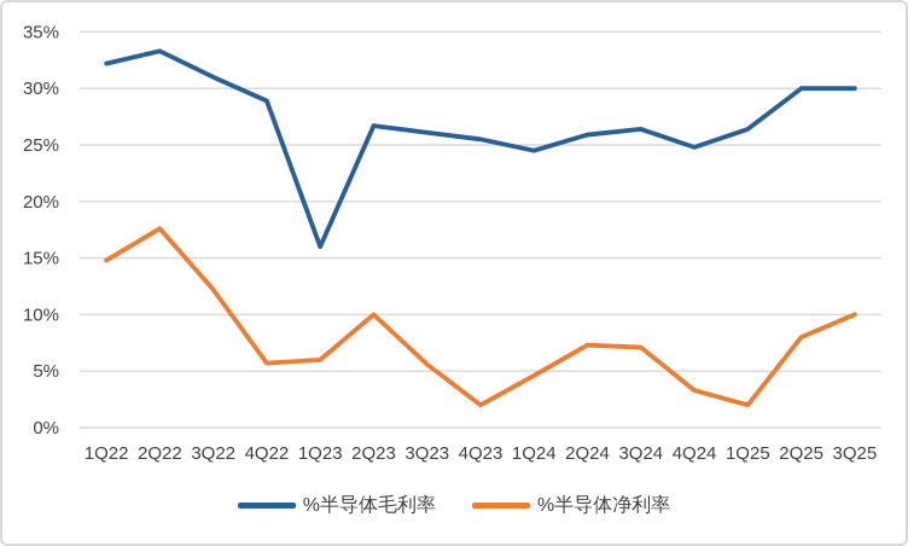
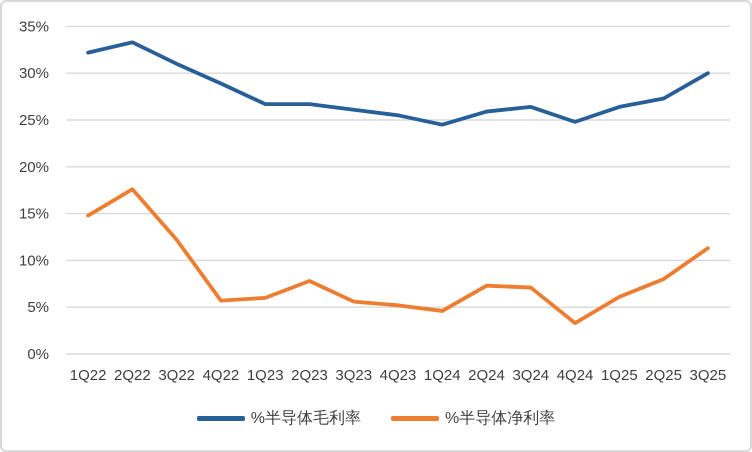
%半导体毛利率/1Q23: 16% -> 27%
%半导体净利率/2Q23: 10% -> 8%
%半导体净利率/4Q23: 2% -> 5%
%半导体净利率/1Q25: 2% -> 6%
%半导体毛利率/2Q25: 30% -> 27%
%半导体净利率/3Q25: 10% -> 11%
